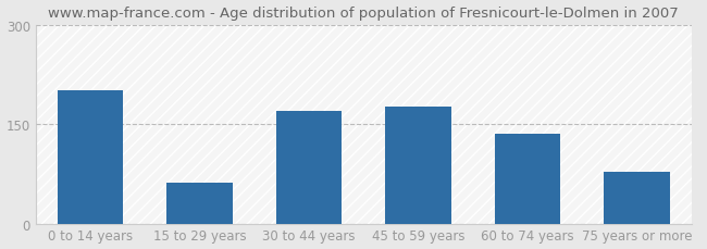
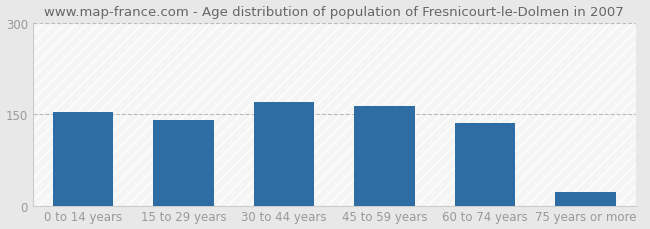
0 to 14 years: 202 -> 153
15 to 29 years: 62 -> 141
45 to 59 years: 176 -> 163
75 years or more: 78 -> 22
